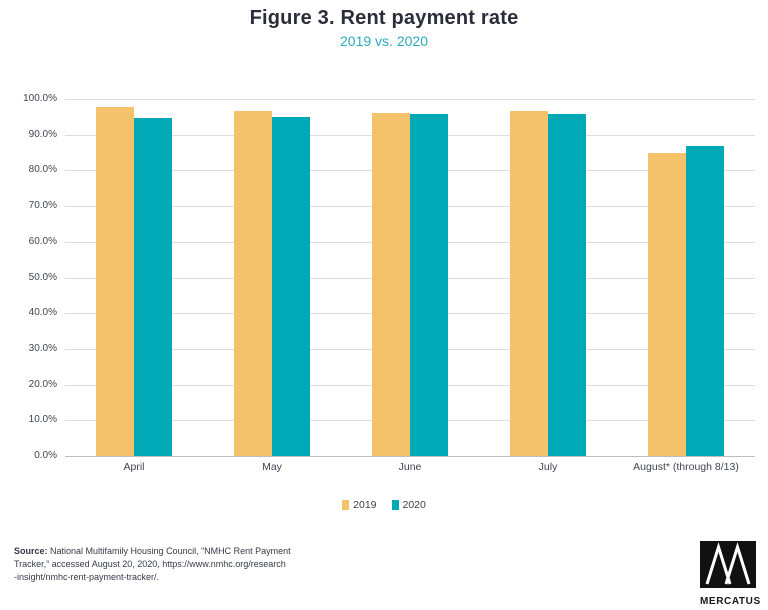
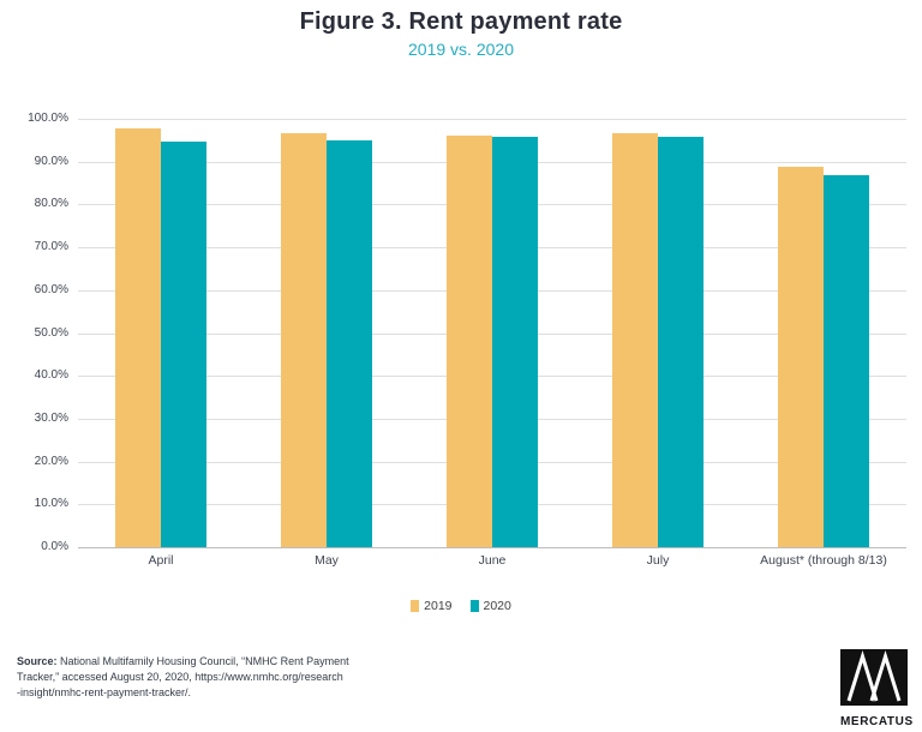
2019/August* (through 8/13): 85% -> 89%
